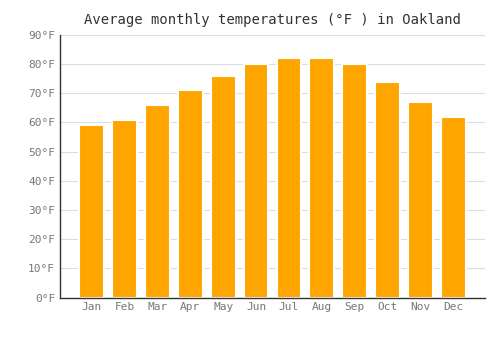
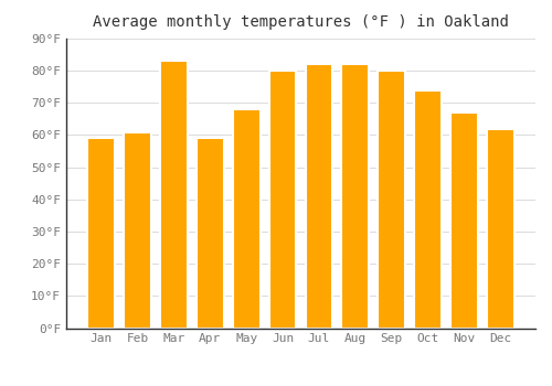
Mar: 66°F -> 83°F
Apr: 71°F -> 59°F
May: 76°F -> 68°F
